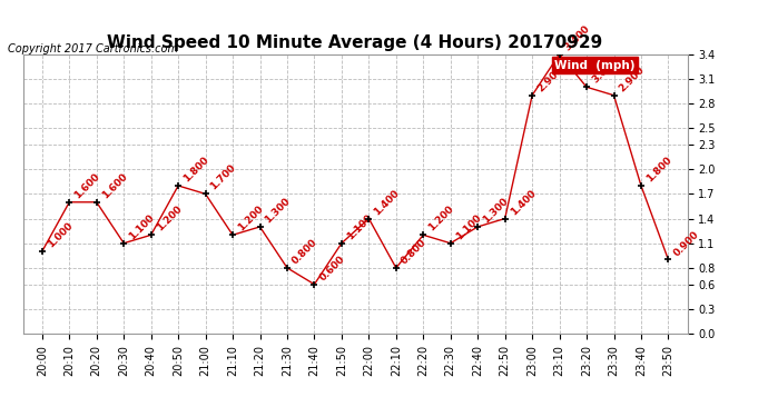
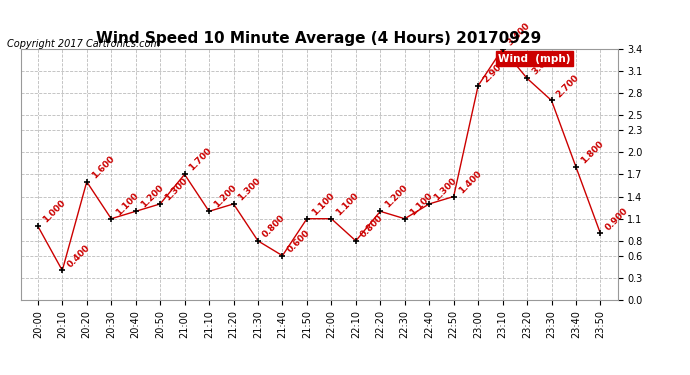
20:10: 1.600 -> 0.400
20:50: 1.800 -> 1.300
22:00: 1.400 -> 1.100
23:30: 2.900 -> 2.700
